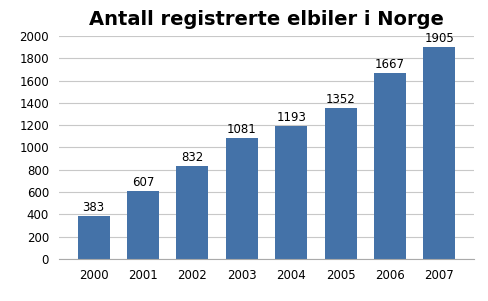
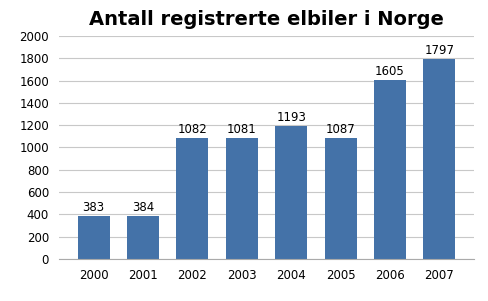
2001: 607 -> 384
2002: 832 -> 1082
2005: 1352 -> 1087
2006: 1667 -> 1605
2007: 1905 -> 1797
